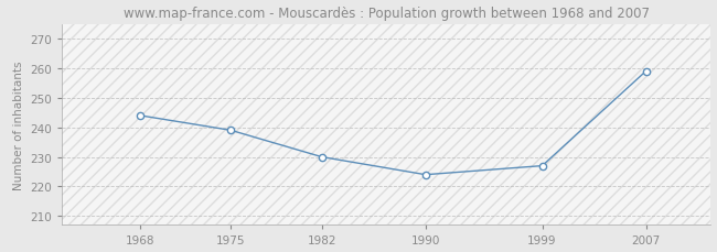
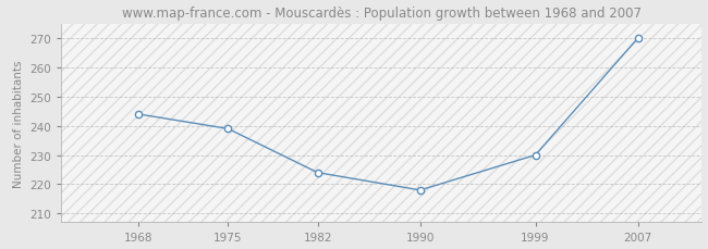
1982: 230 -> 224
1990: 224 -> 218
1999: 227 -> 230
2007: 259 -> 270
